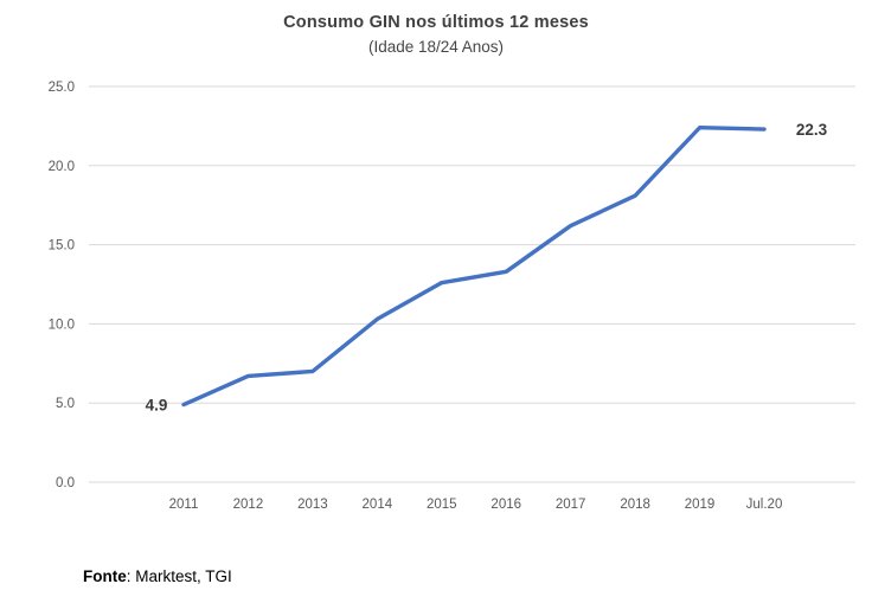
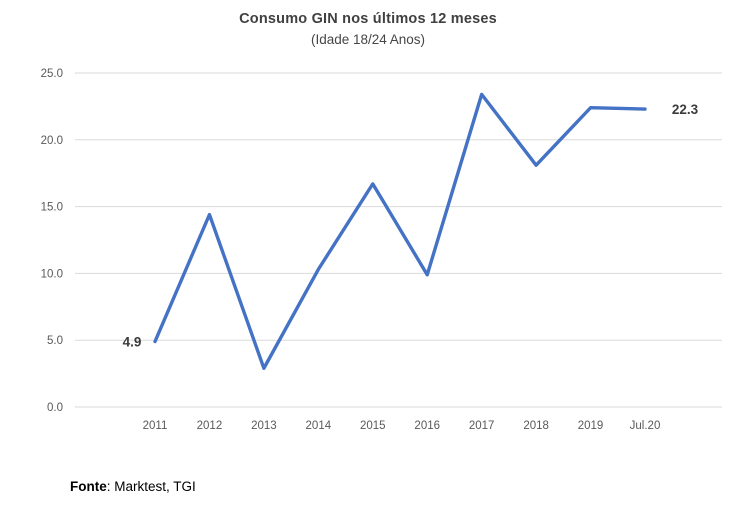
2012: 6.7 -> 14.4
2013: 7.0 -> 2.9
2015: 12.6 -> 16.7
2016: 13.3 -> 9.9
2017: 16.2 -> 23.4
